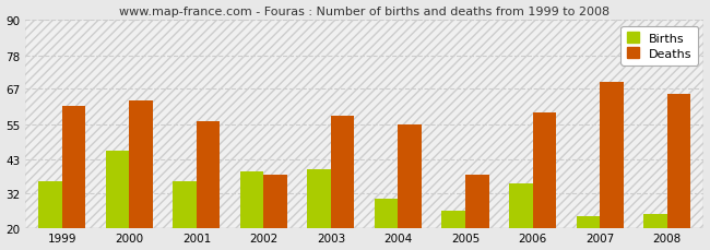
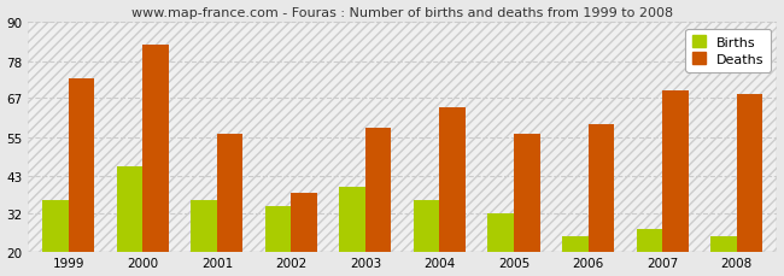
Deaths/1999: 61 -> 73
Deaths/2000: 63 -> 83
Births/2002: 39 -> 34
Births/2004: 30 -> 36
Deaths/2004: 55 -> 64
Births/2005: 26 -> 32
Deaths/2005: 38 -> 56
Births/2006: 35 -> 25
Births/2007: 24 -> 27
Deaths/2008: 65 -> 68
